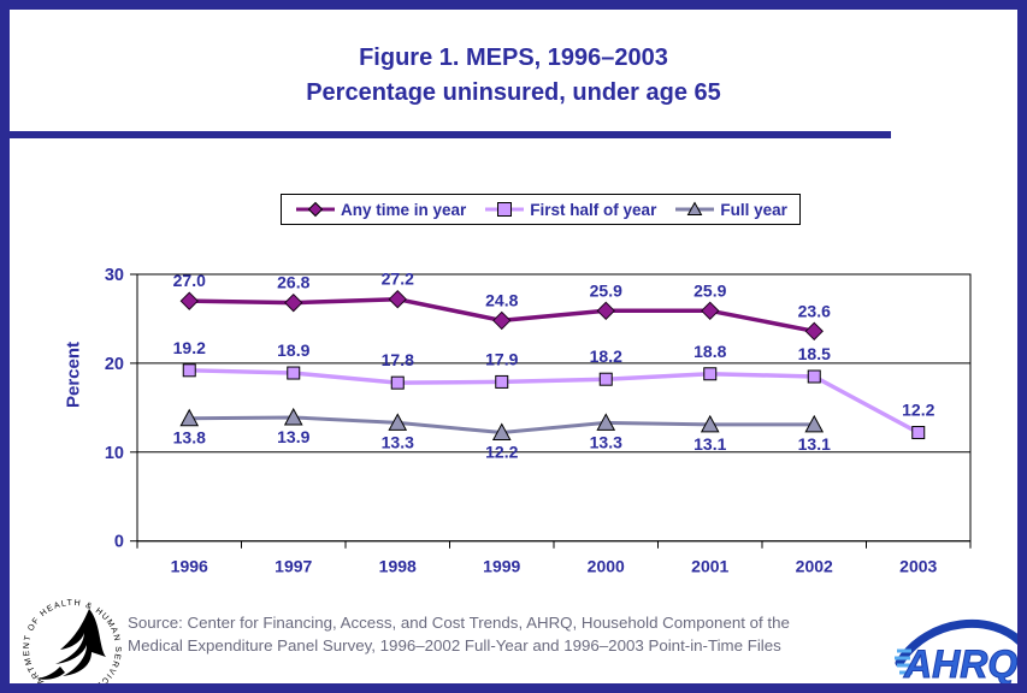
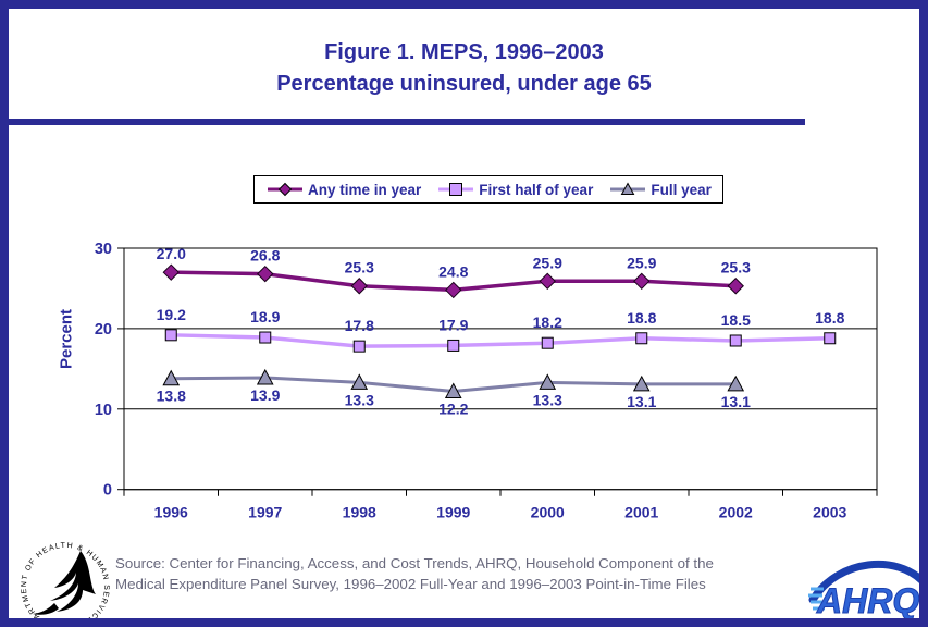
Any time in year/1998: 27.2 -> 25.3
Any time in year/2002: 23.6 -> 25.3
First half of year/2003: 12.2 -> 18.8
